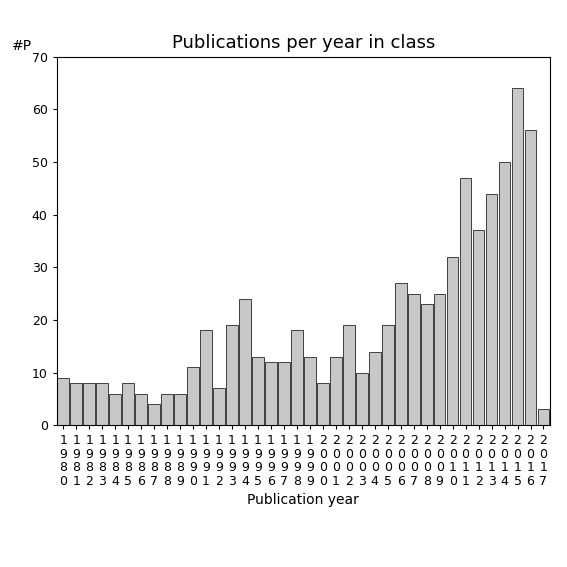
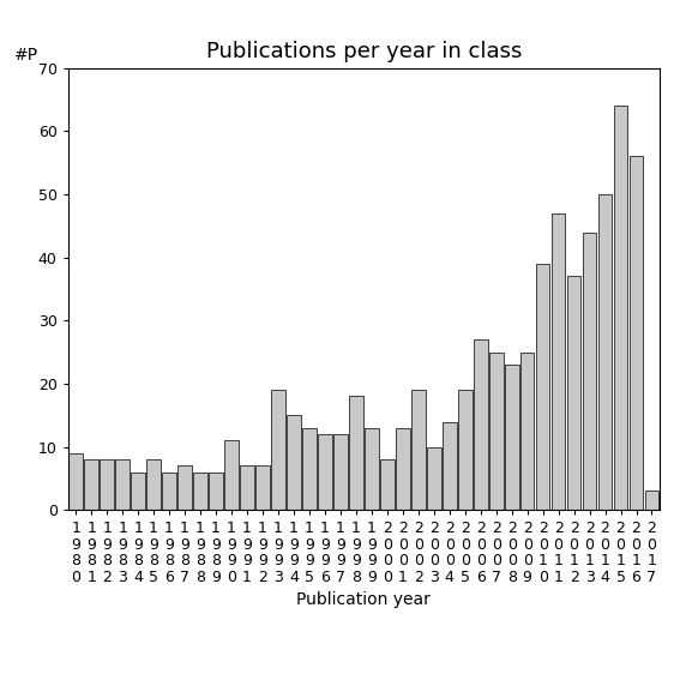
1 9 8 7: 4 -> 7
1 9 9 1: 18 -> 7
1 9 9 4: 24 -> 15
2 0 1 0: 32 -> 39
